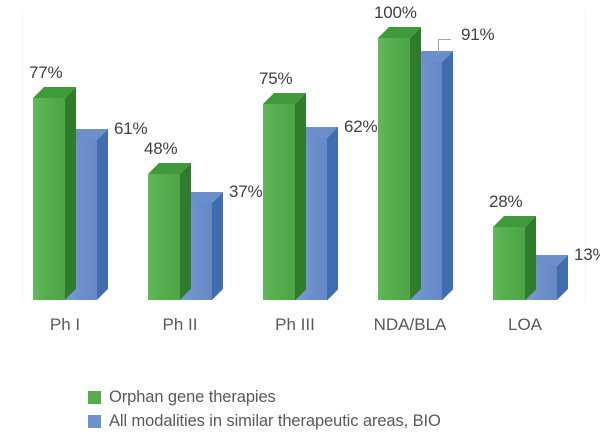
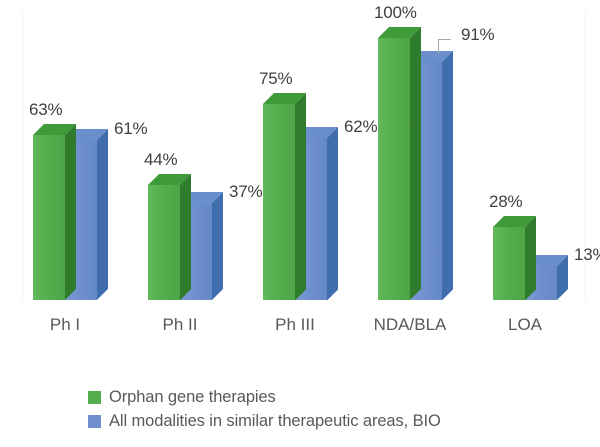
Orphan gene therapies/Ph I: 77% -> 63%
Orphan gene therapies/Ph II: 48% -> 44%
